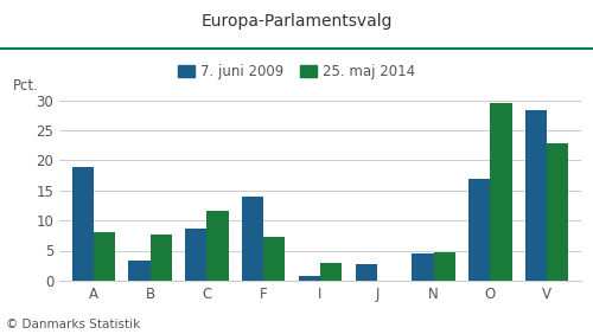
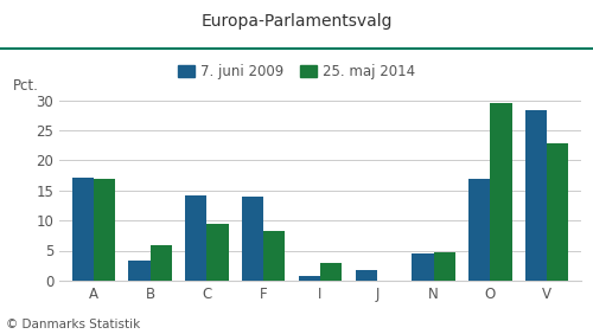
7. juni 2009/A: 18.8 -> 17.2
25. maj 2014/A: 8.0 -> 17.0
25. maj 2014/B: 7.6 -> 5.9
7. juni 2009/C: 8.6 -> 14.1
25. maj 2014/C: 11.6 -> 9.5
25. maj 2014/F: 7.2 -> 8.3
7. juni 2009/J: 2.8 -> 1.8
